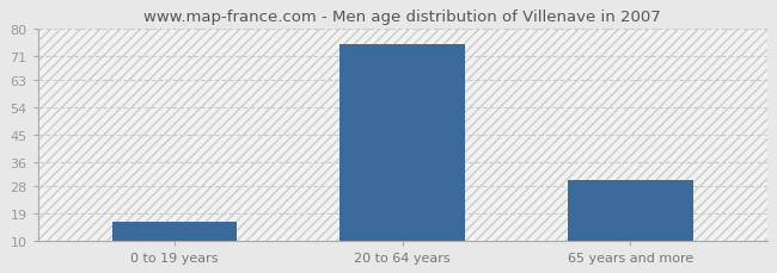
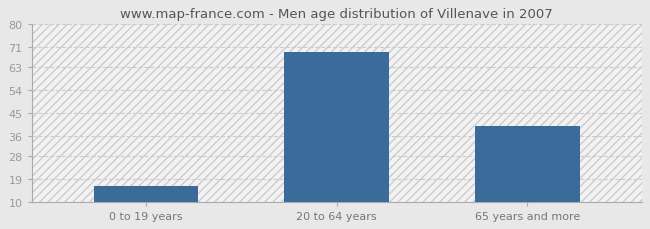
20 to 64 years: 75 -> 69
65 years and more: 30 -> 40
